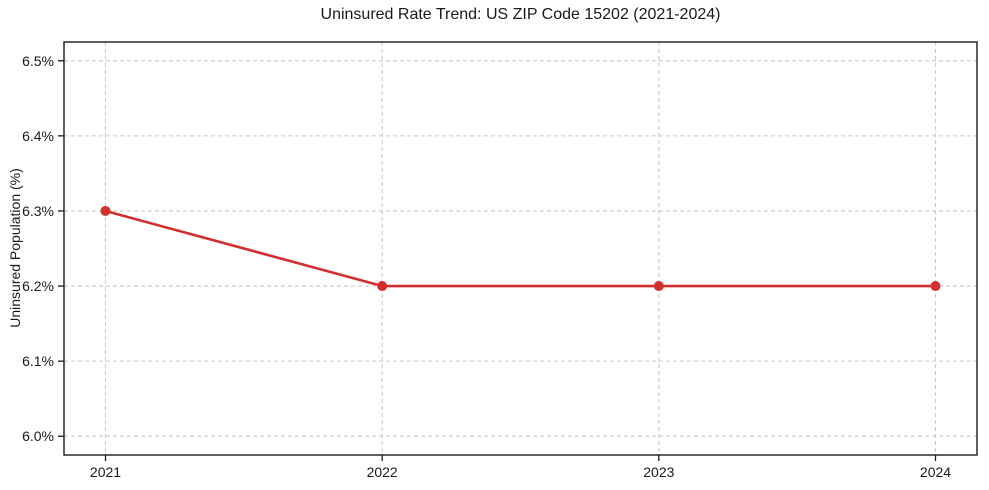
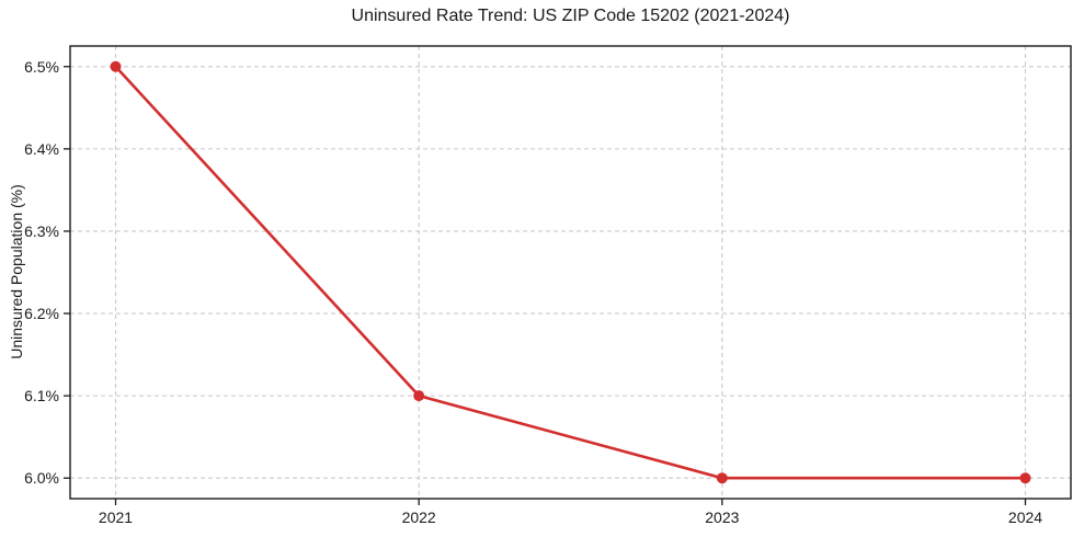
2021: 6.3% -> 6.5%
2022: 6.2% -> 6.1%
2023: 6.2% -> 6.0%
2024: 6.2% -> 6.0%
